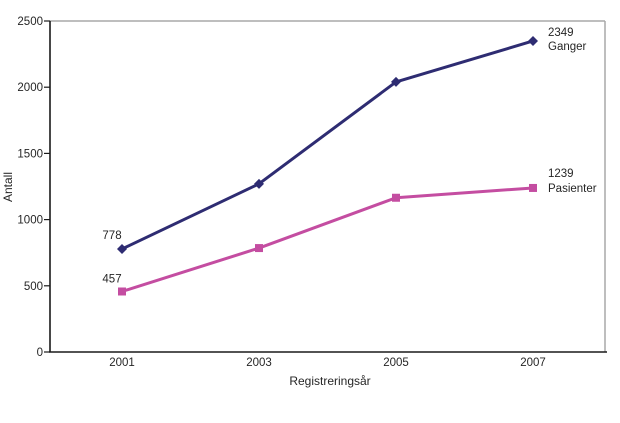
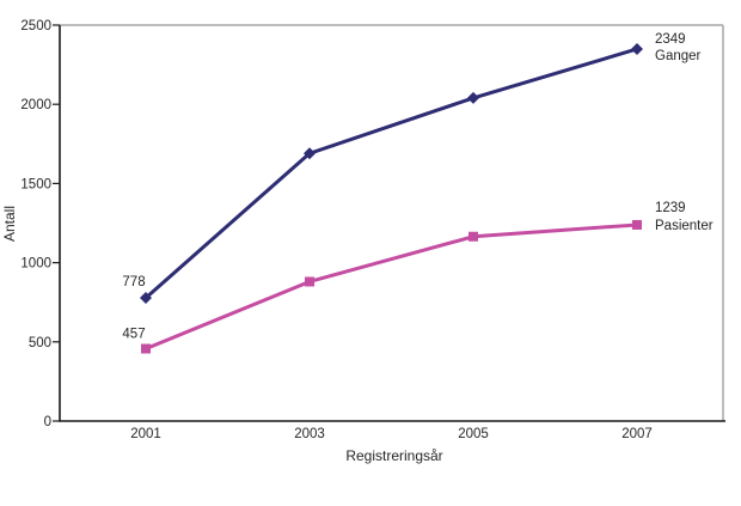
Ganger/2003: 1270 -> 1690
Pasienter/2003: 780 -> 880
